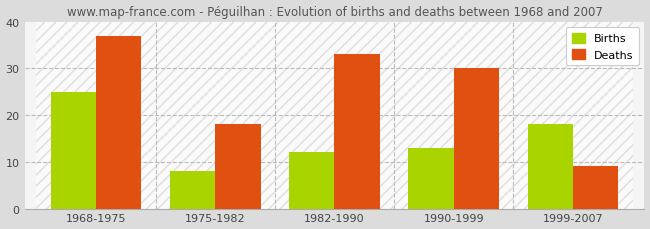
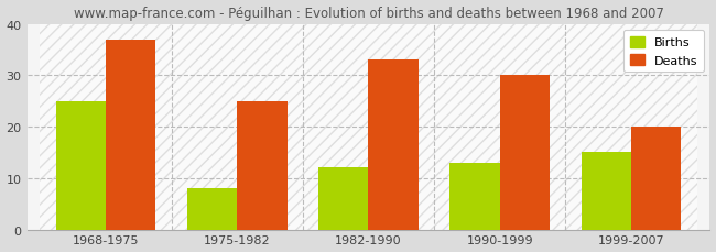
Deaths/1975-1982: 18 -> 25
Births/1999-2007: 18 -> 15
Deaths/1999-2007: 9 -> 20
